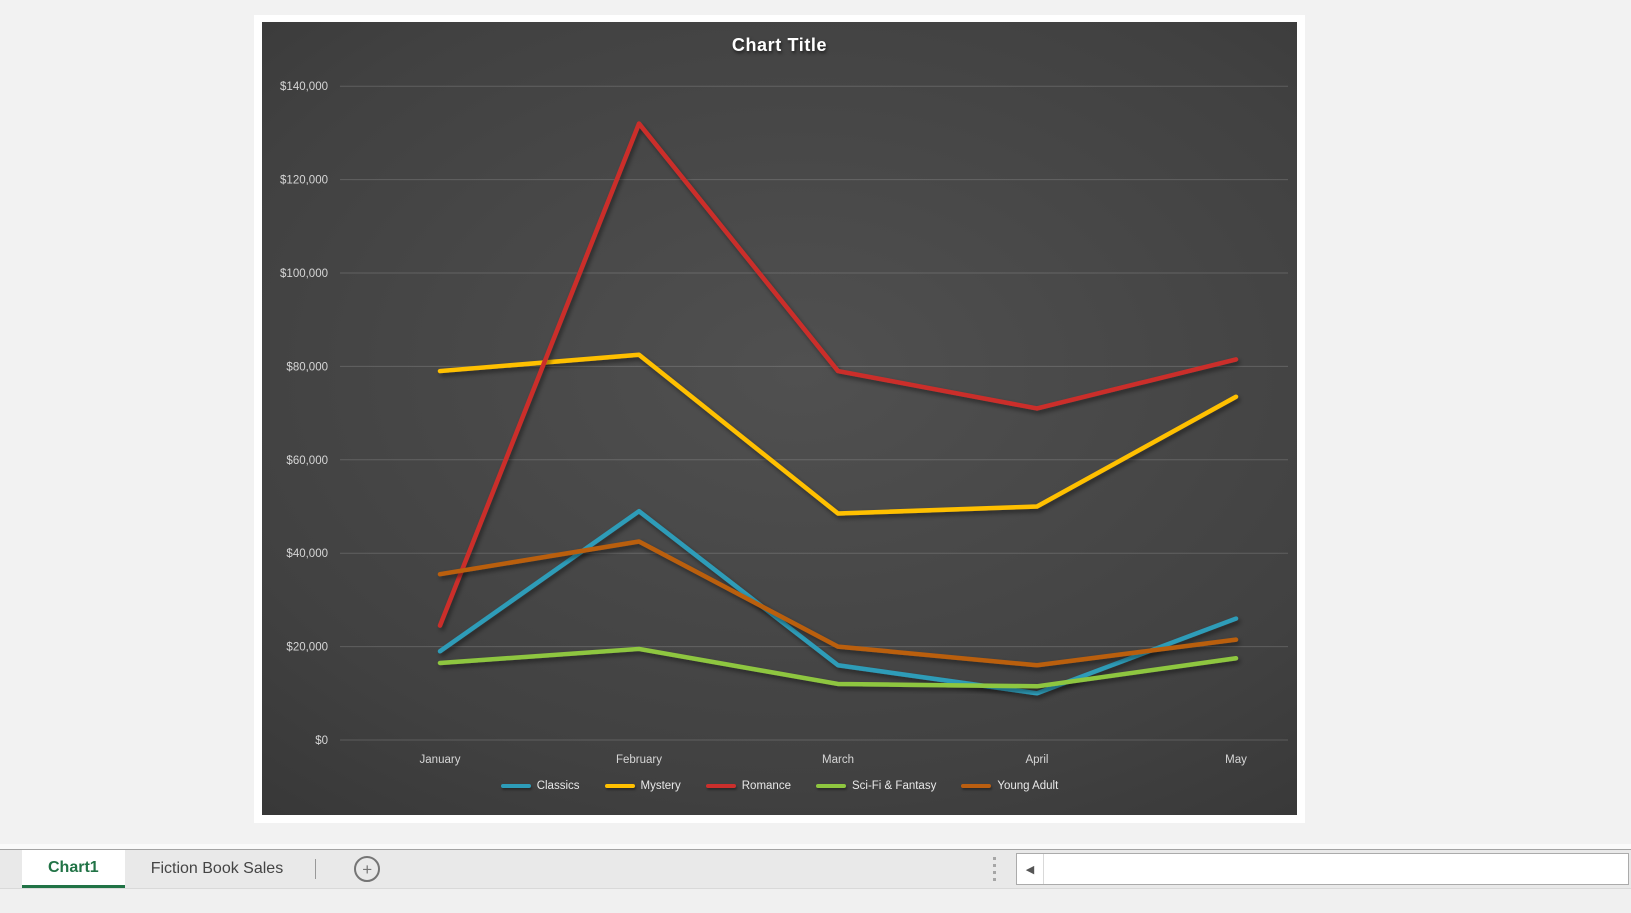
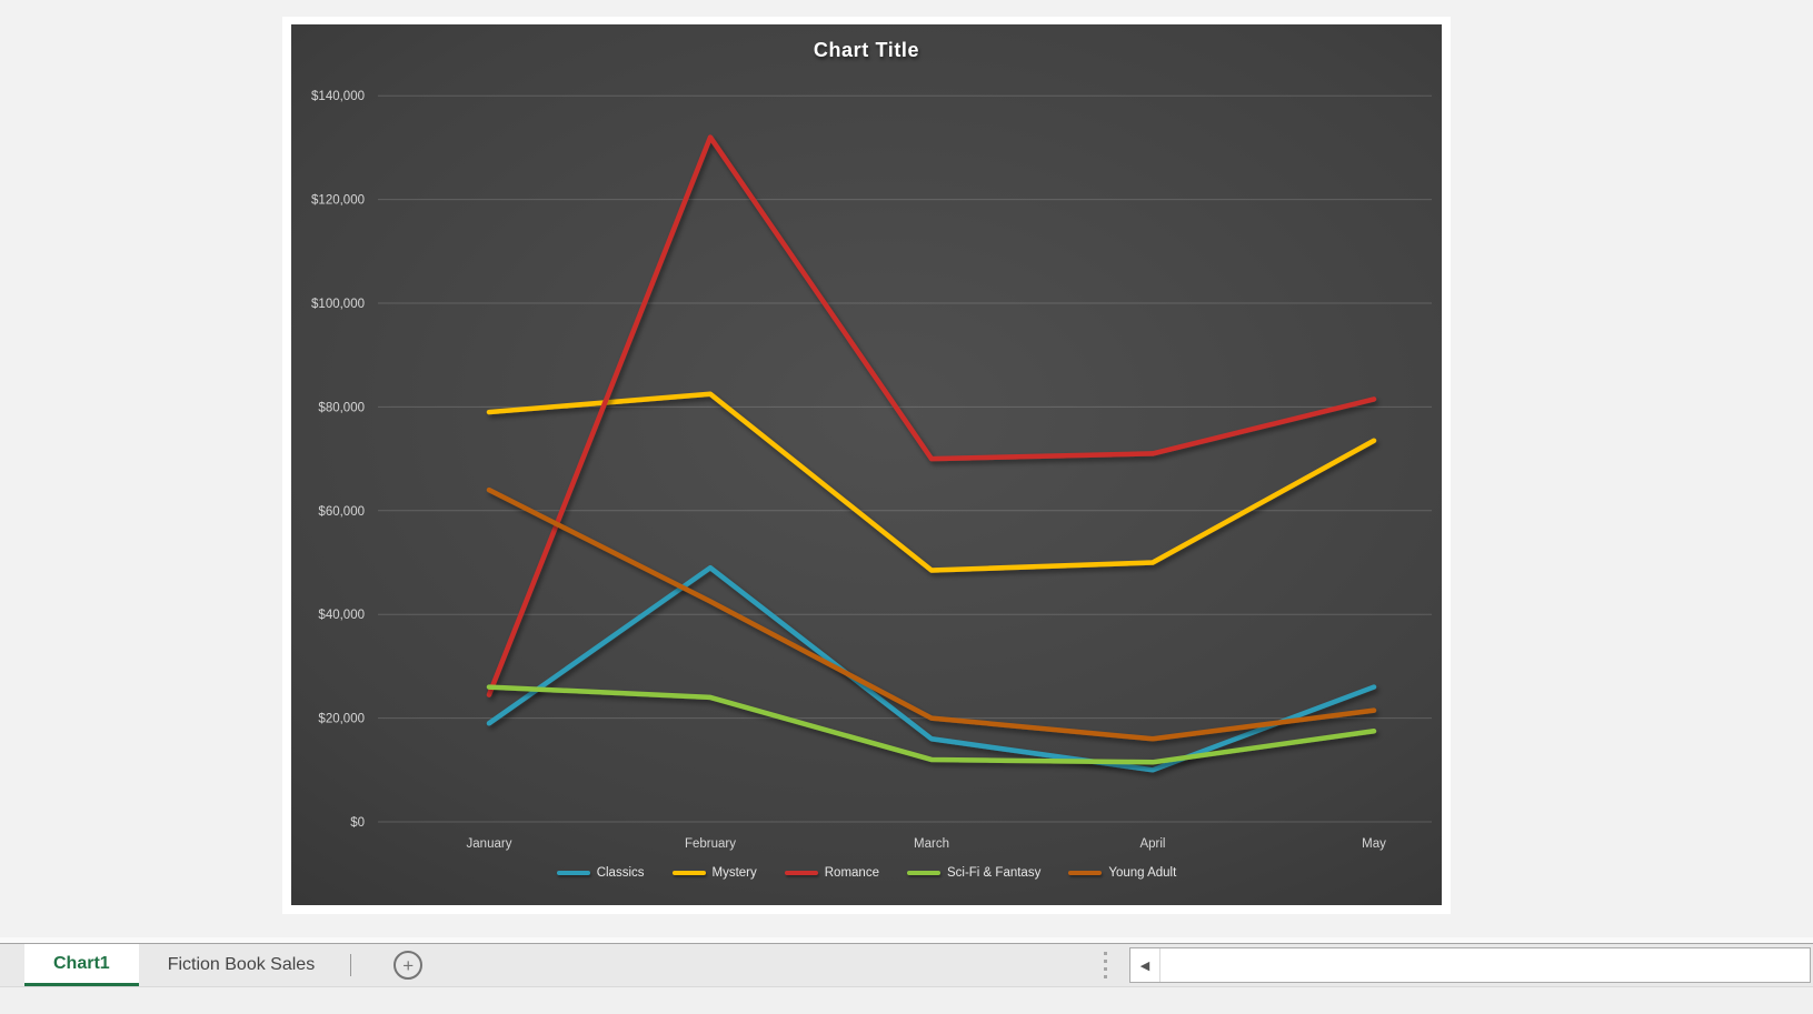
Sci-Fi & Fantasy/January: $16000 -> $26000
Young Adult/January: $36000 -> $64000
Sci-Fi & Fantasy/February: $20000 -> $24000
Romance/March: $79000 -> $70000
